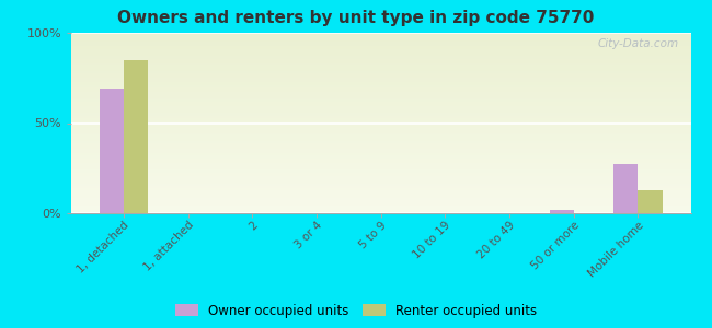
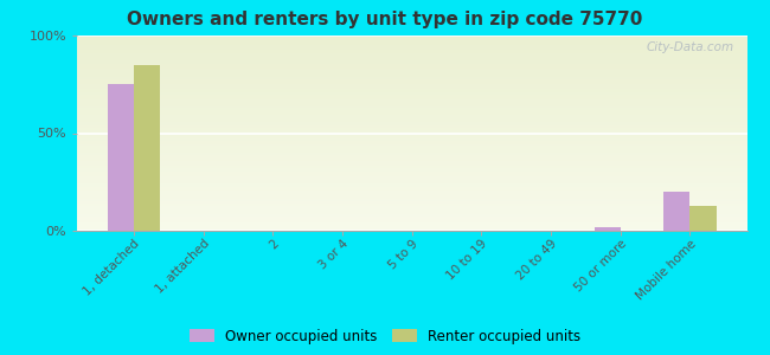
Owner occupied units/1, detached: 69% -> 75%
Owner occupied units/Mobile home: 27% -> 20%
